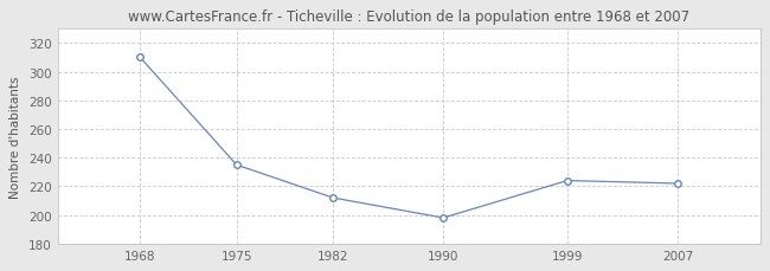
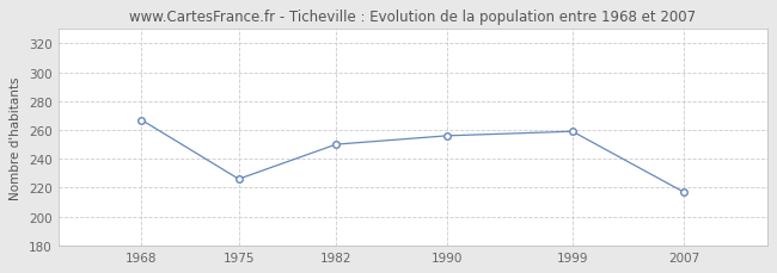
1968: 310 -> 267
1975: 235 -> 226
1982: 212 -> 250
1990: 198 -> 256
1999: 224 -> 259
2007: 222 -> 217
